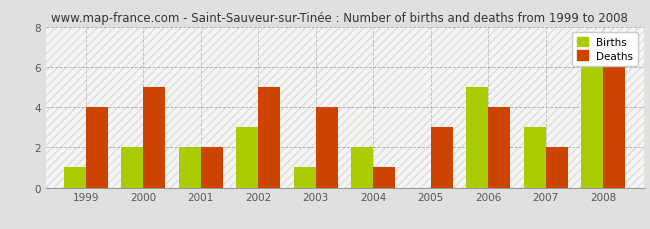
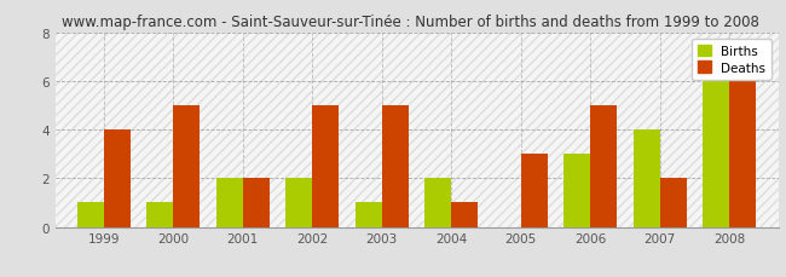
Births/2000: 2 -> 1
Births/2002: 3 -> 2
Deaths/2003: 4 -> 5
Births/2006: 5 -> 3
Deaths/2006: 4 -> 5
Births/2007: 3 -> 4
